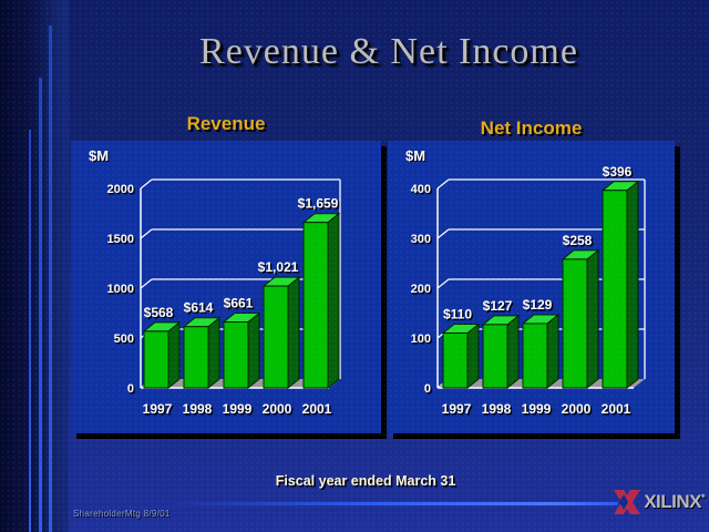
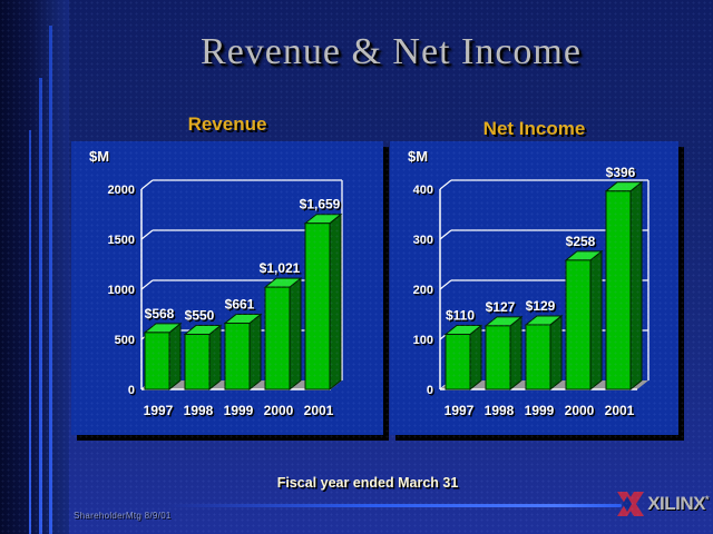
Revenue/1998: $614 -> $550
